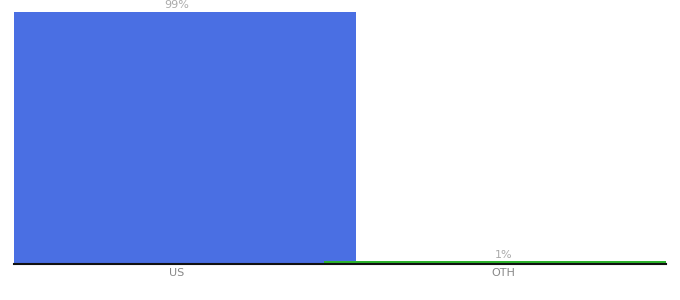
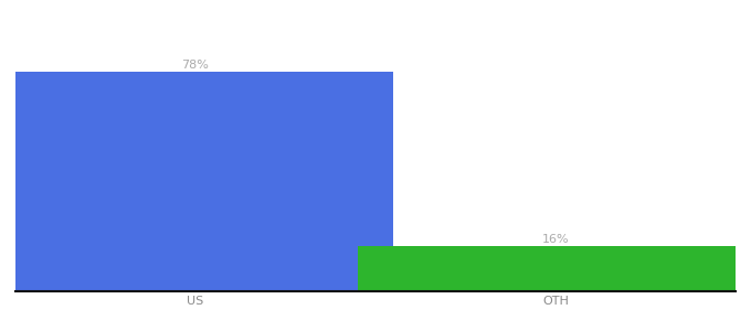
US: 99% -> 78%
OTH: 1% -> 16%
